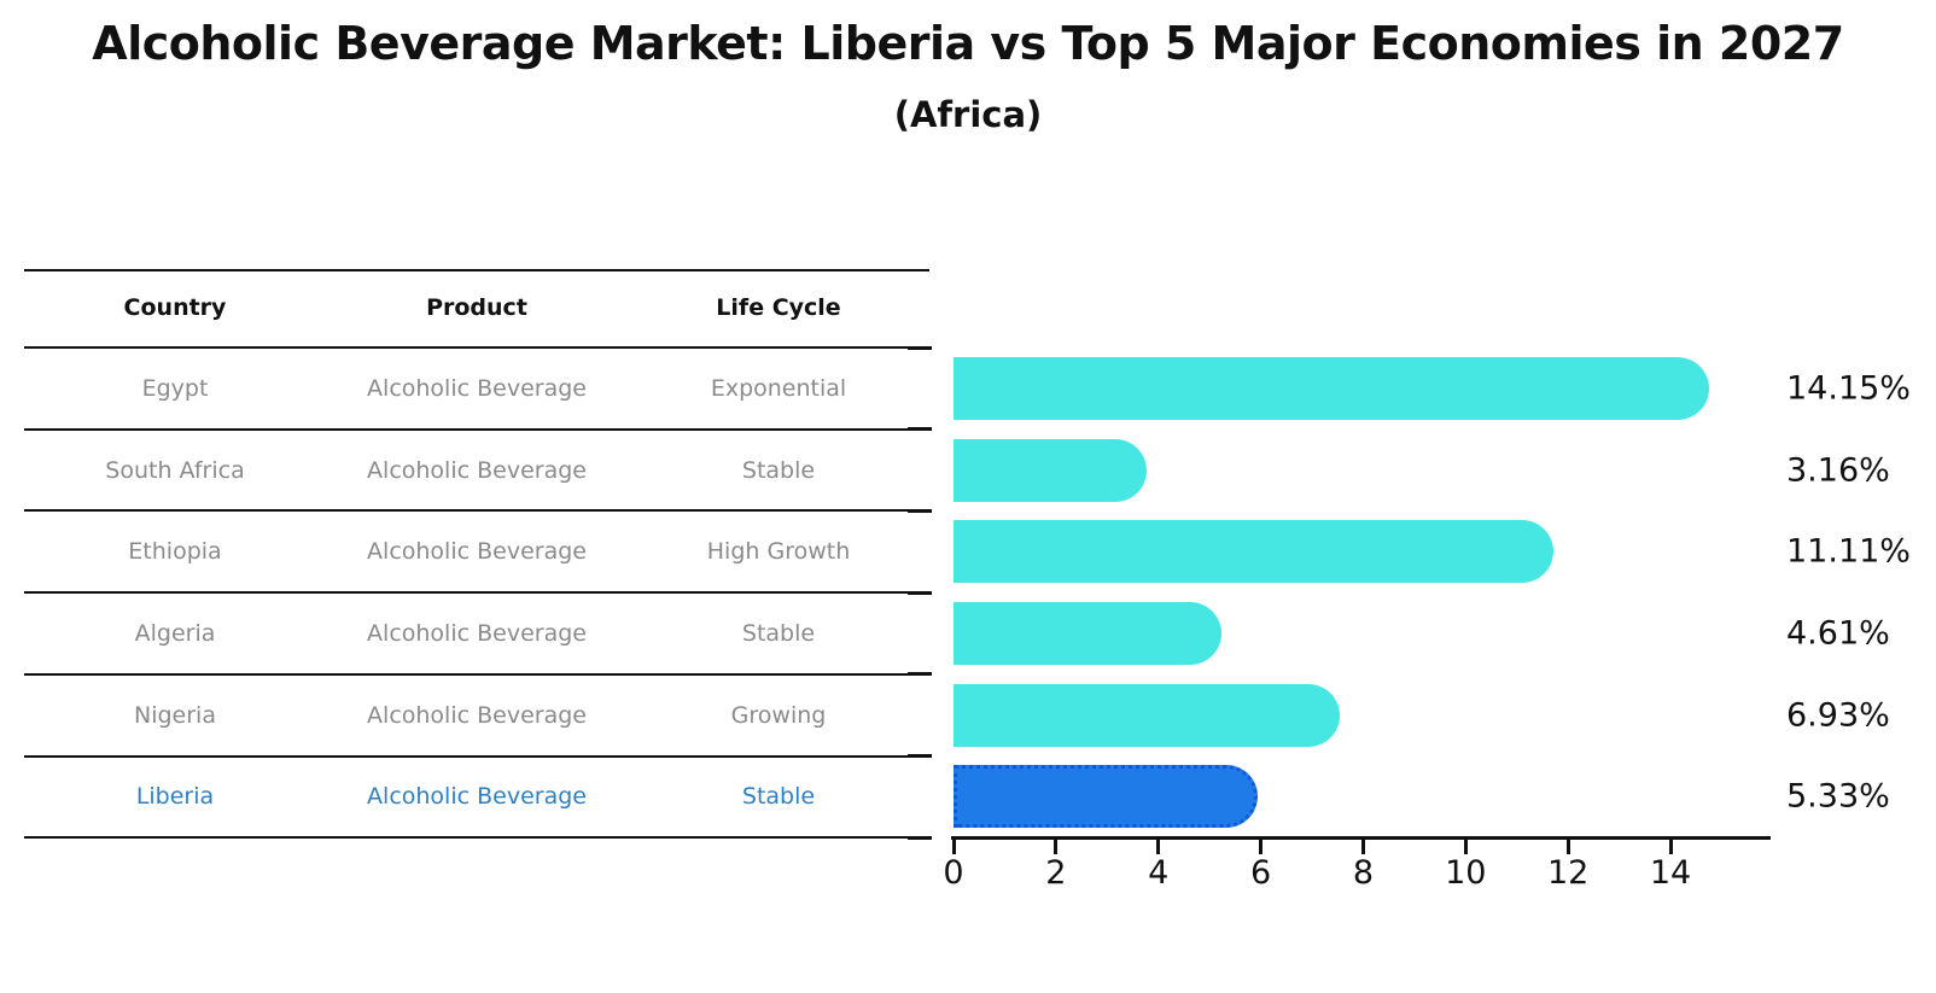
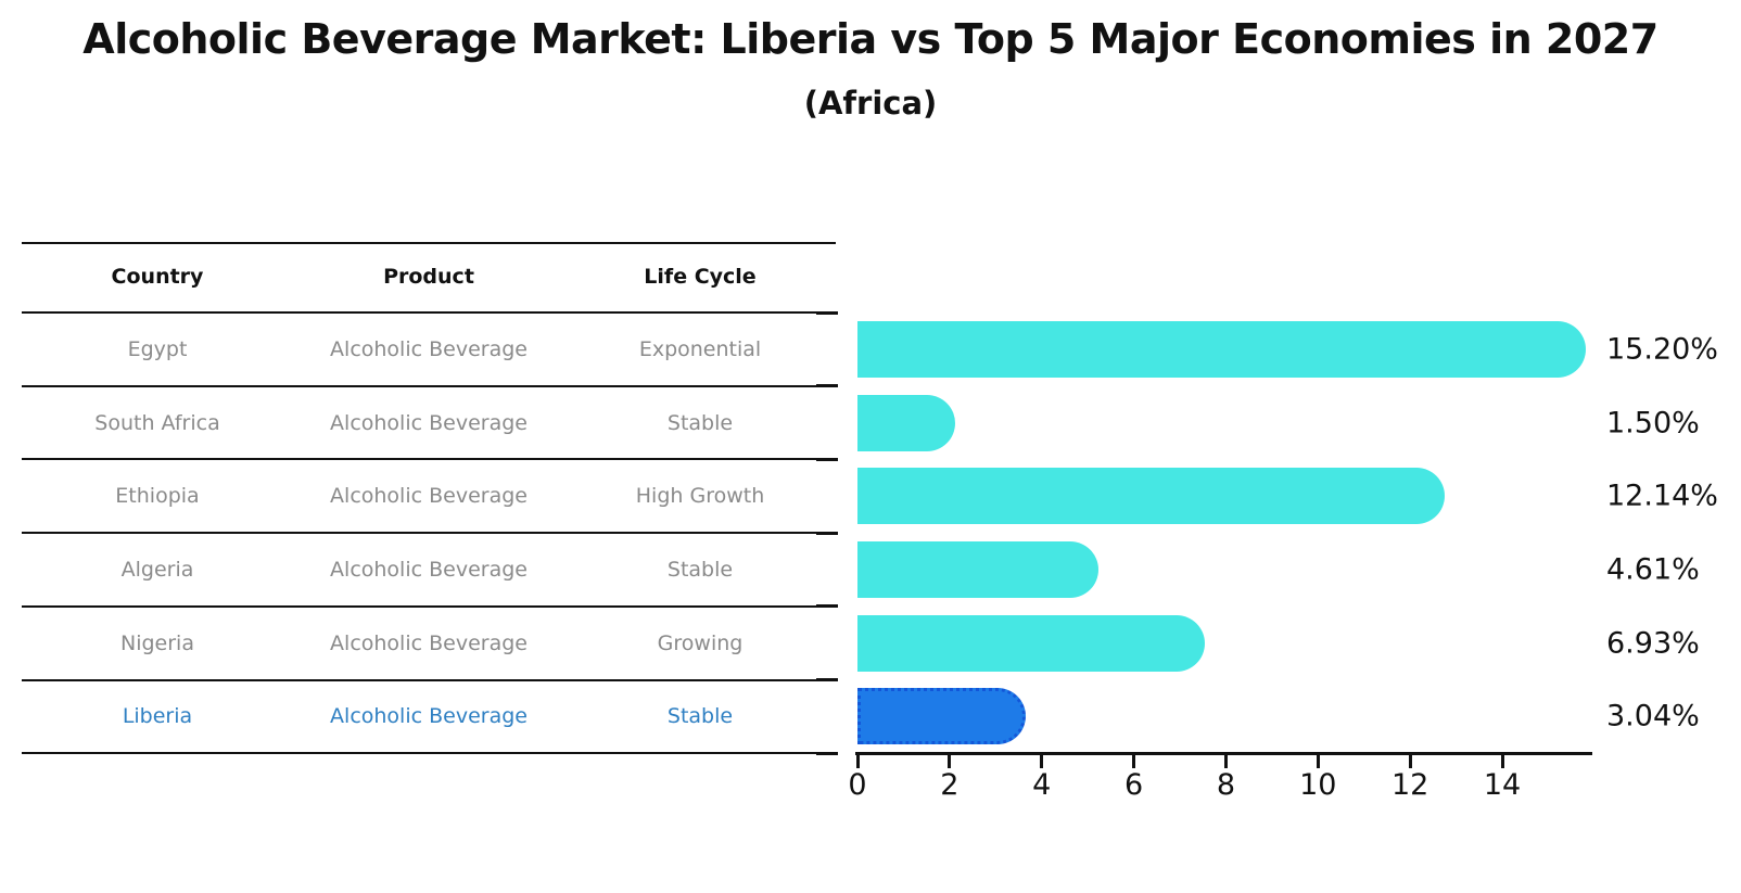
Egypt: 14.15% -> 15.20%
South Africa: 3.16% -> 1.50%
Ethiopia: 11.11% -> 12.14%
Liberia: 5.33% -> 3.04%
